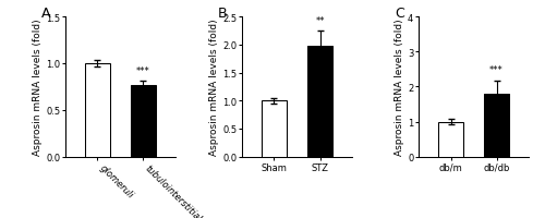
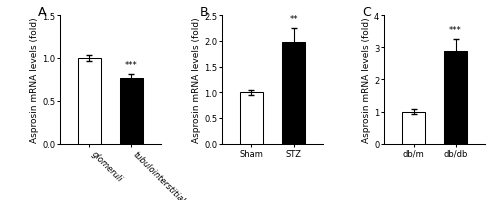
db/db: 1.80 -> 2.88
